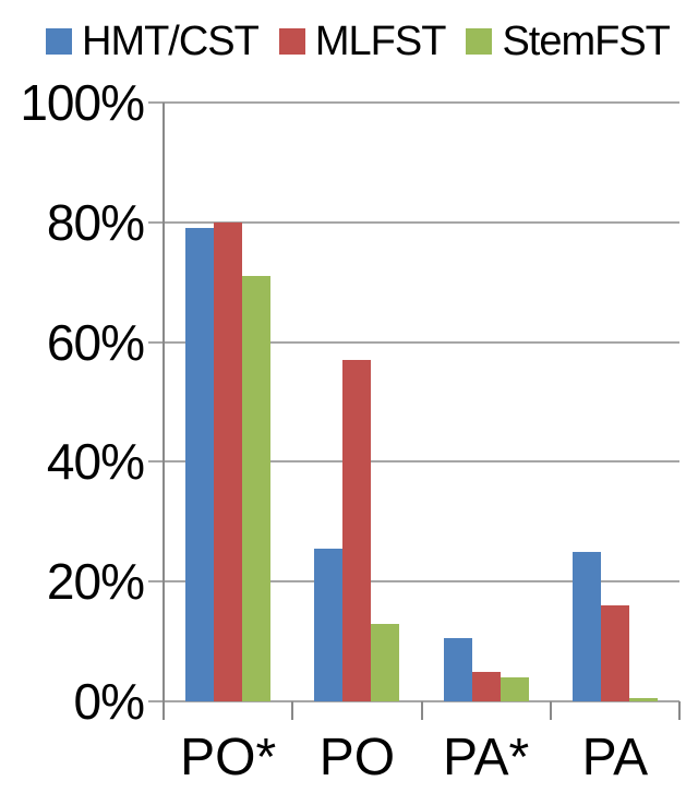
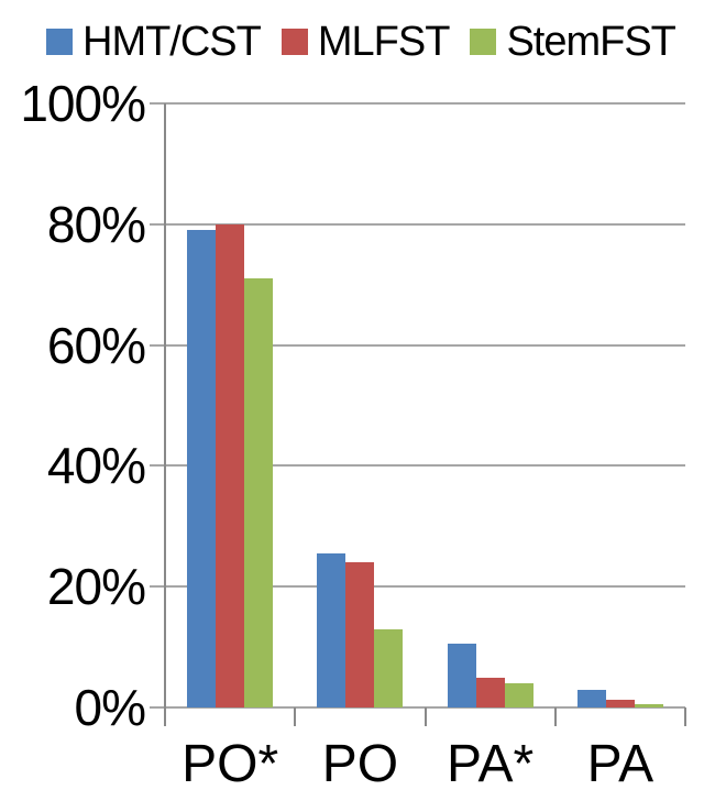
MLFST/PO: 57% -> 24%
HMT/CST/PA: 25% -> 3%
MLFST/PA: 16% -> 1%
